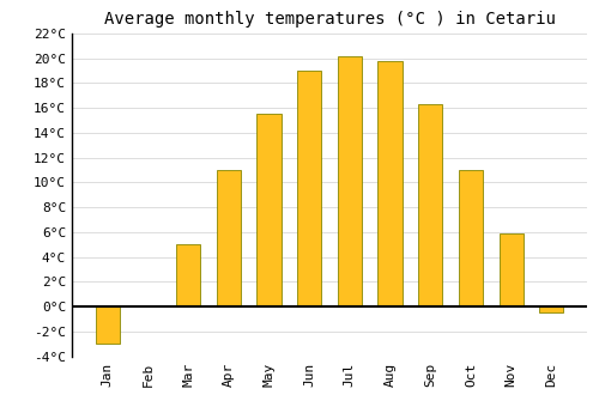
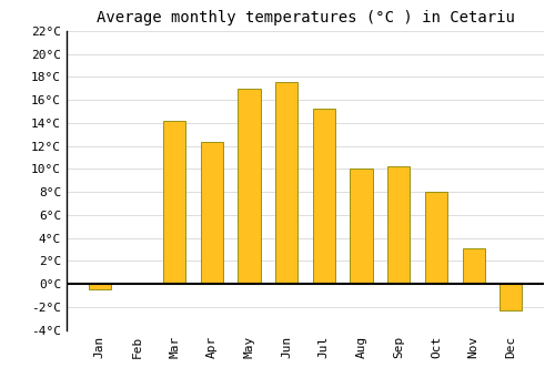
Jan: -3.0°C -> -0.5°C
Mar: 5.0°C -> 14.2°C
Apr: 11.0°C -> 12.4°C
May: 15.5°C -> 17.0°C
Jun: 19.0°C -> 17.6°C
Jul: 20.2°C -> 15.2°C
Aug: 19.8°C -> 10.0°C
Sep: 16.3°C -> 10.2°C
Oct: 11.0°C -> 8.0°C
Nov: 5.9°C -> 3.1°C
Dec: -0.5°C -> -2.3°C
